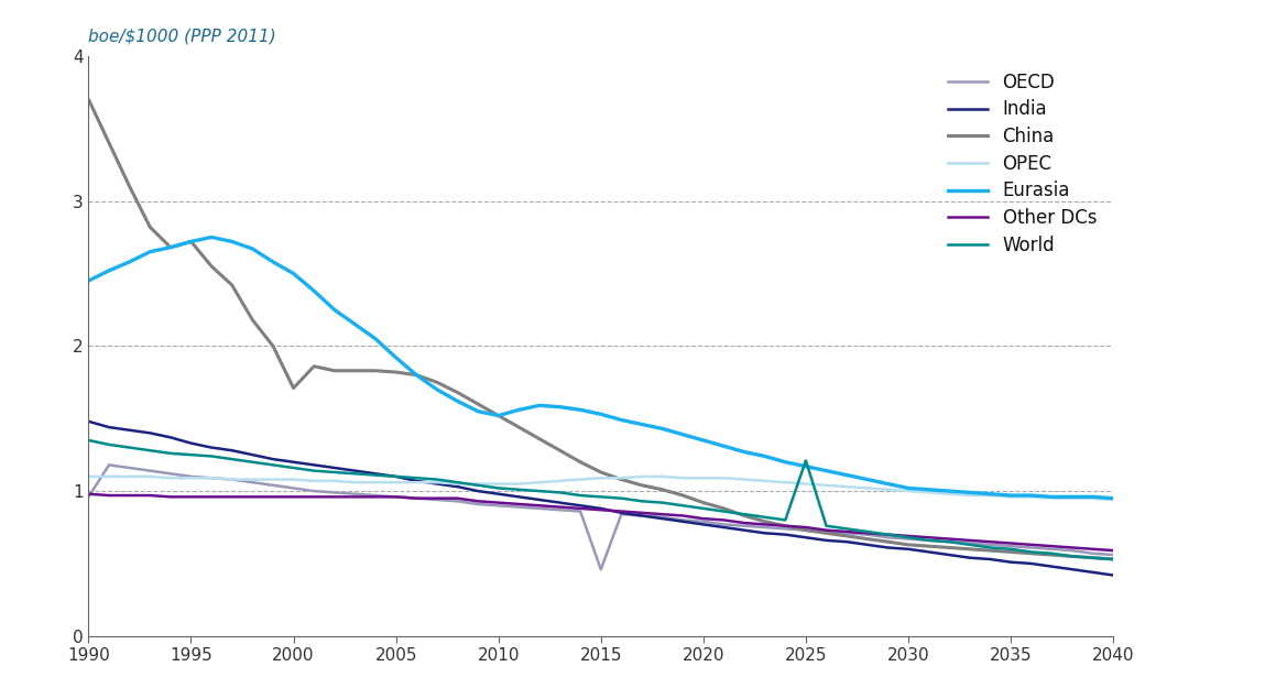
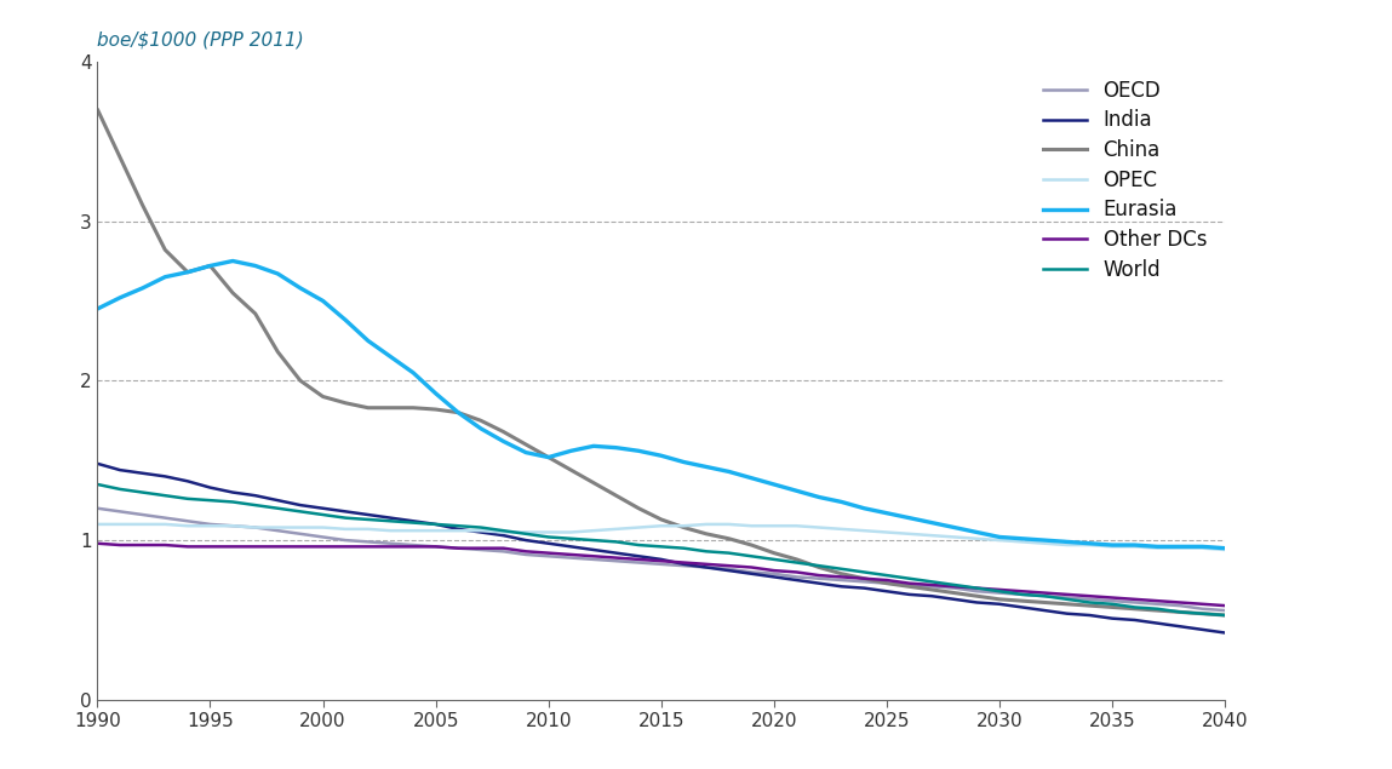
OECD/1990: 0.96 -> 1.20
China/2000: 1.71 -> 1.90
OECD/2015: 0.46 -> 0.85
World/2025: 1.21 -> 0.78
